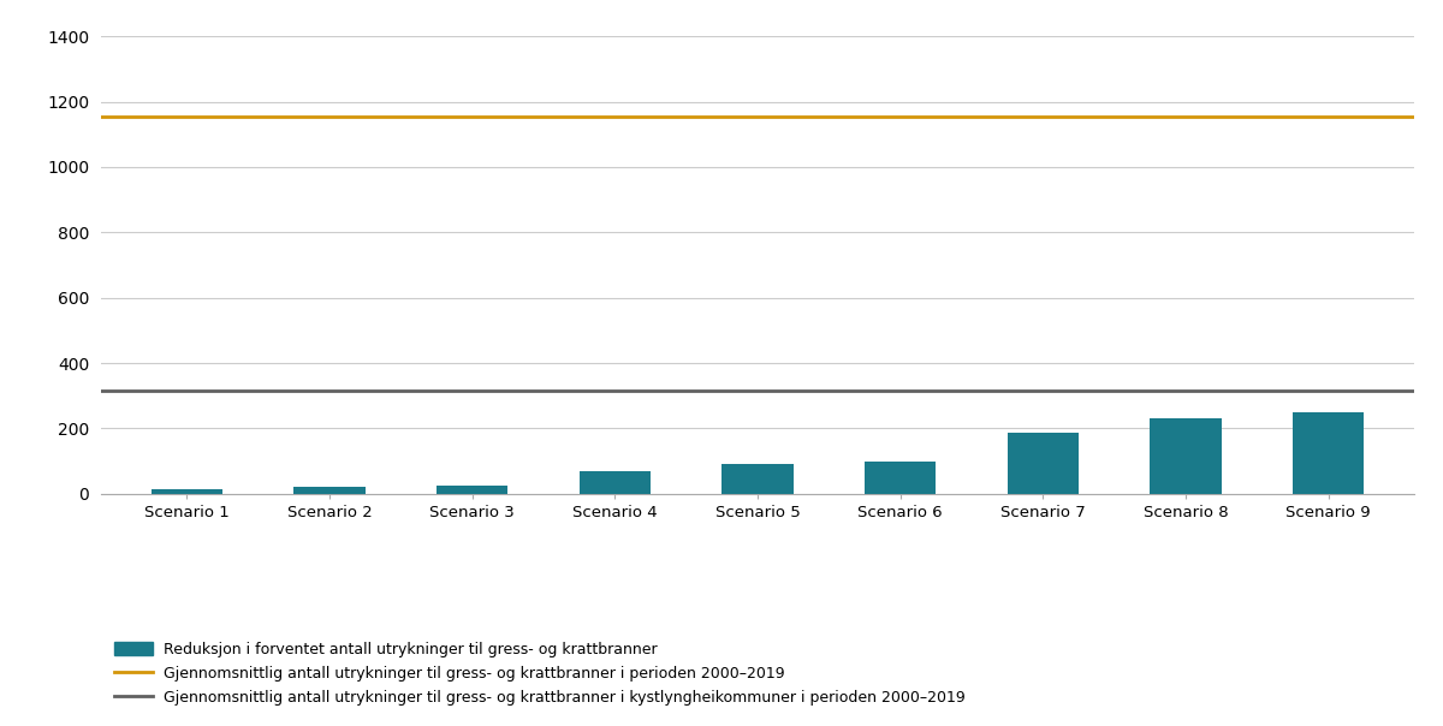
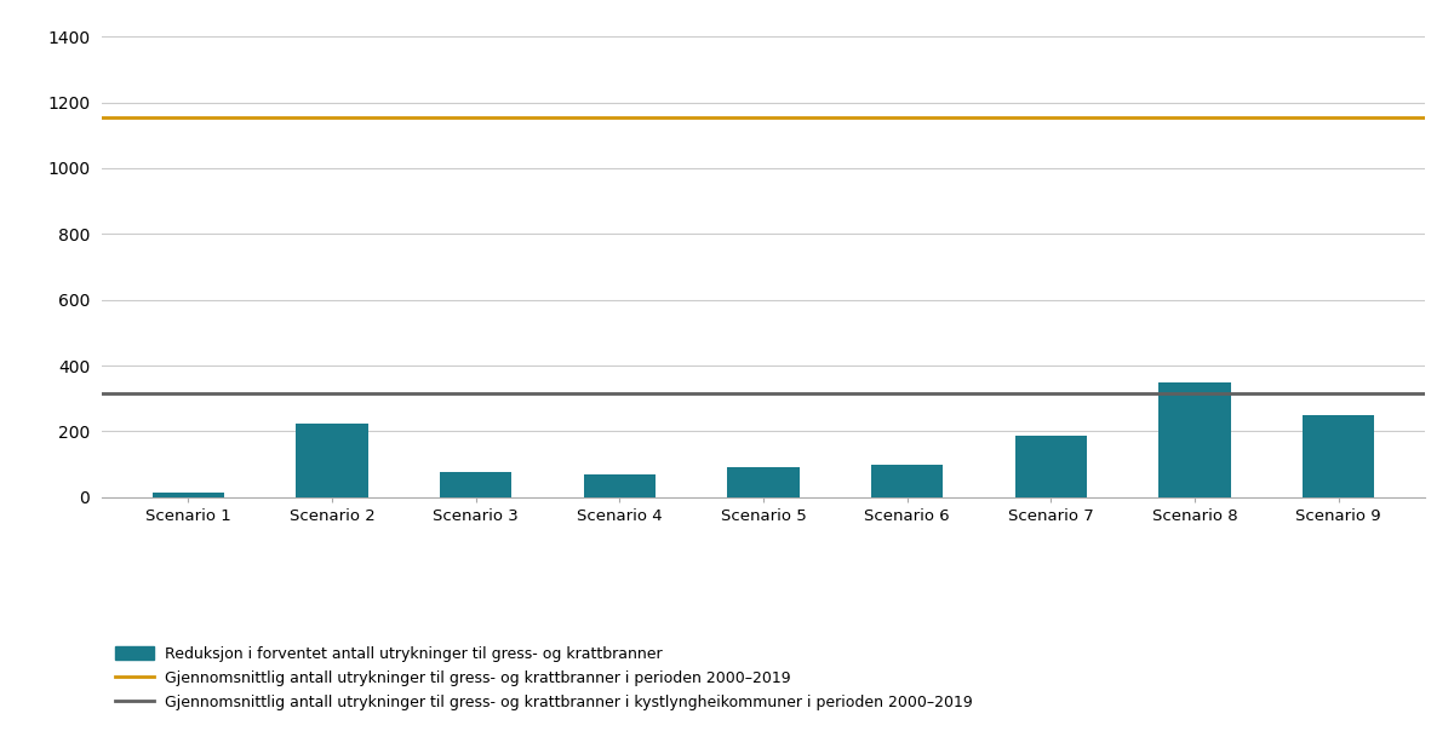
Scenario 2: 20 -> 225
Scenario 3: 25 -> 75
Scenario 8: 230 -> 350
